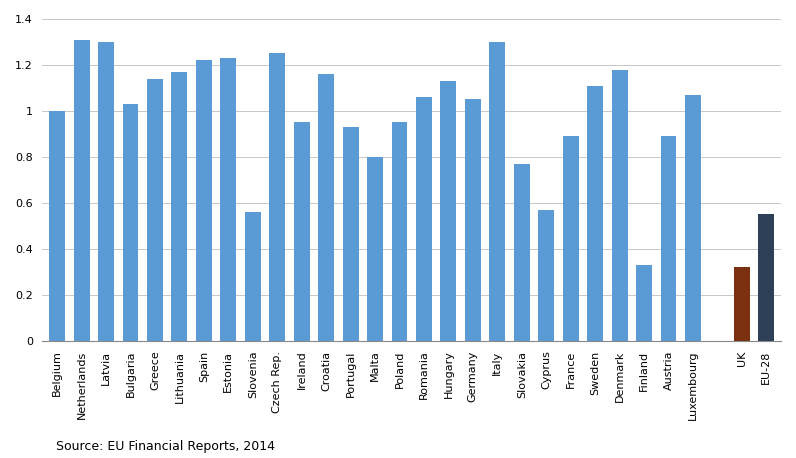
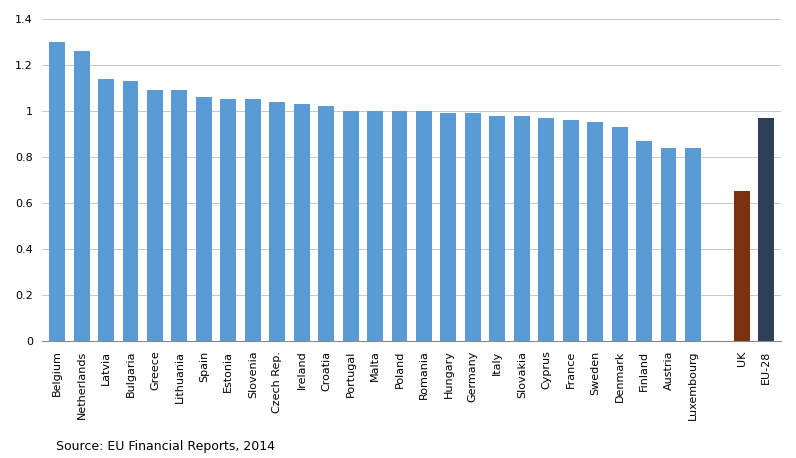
Belgium: 1.00 -> 1.30
Netherlands: 1.31 -> 1.26
Latvia: 1.30 -> 1.14
Bulgaria: 1.03 -> 1.13
Greece: 1.14 -> 1.09
Lithuania: 1.17 -> 1.09
Spain: 1.22 -> 1.06
Estonia: 1.23 -> 1.05
Slovenia: 0.56 -> 1.05
Czech Rep.: 1.25 -> 1.04
Ireland: 0.95 -> 1.03
Croatia: 1.16 -> 1.02
Portugal: 0.93 -> 1.00
Malta: 0.80 -> 1.00
Poland: 0.95 -> 1.00
Romania: 1.06 -> 1.00
Hungary: 1.13 -> 0.99
Germany: 1.05 -> 0.99
Italy: 1.30 -> 0.98
Slovakia: 0.77 -> 0.98
Cyprus: 0.57 -> 0.97
France: 0.89 -> 0.96
Sweden: 1.11 -> 0.95
Denmark: 1.18 -> 0.93
Finland: 0.33 -> 0.87
Austria: 0.89 -> 0.84
Luxembourg: 1.07 -> 0.84
UK: 0.32 -> 0.65
EU-28: 0.55 -> 0.97
